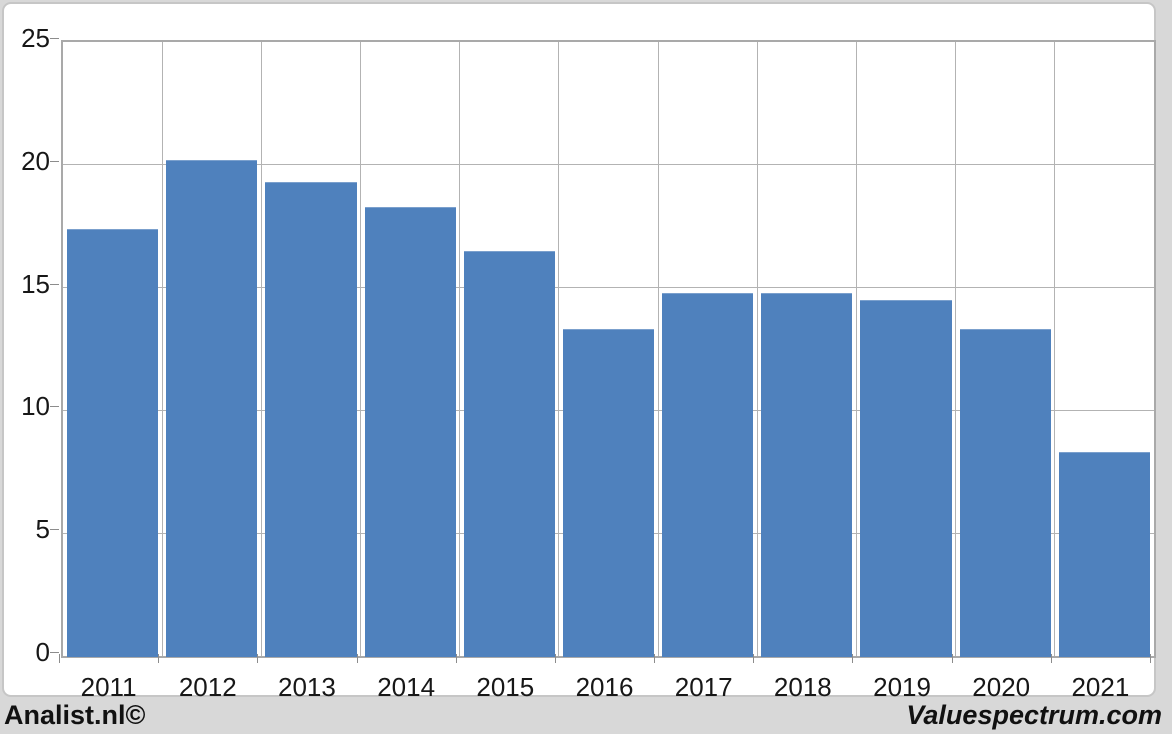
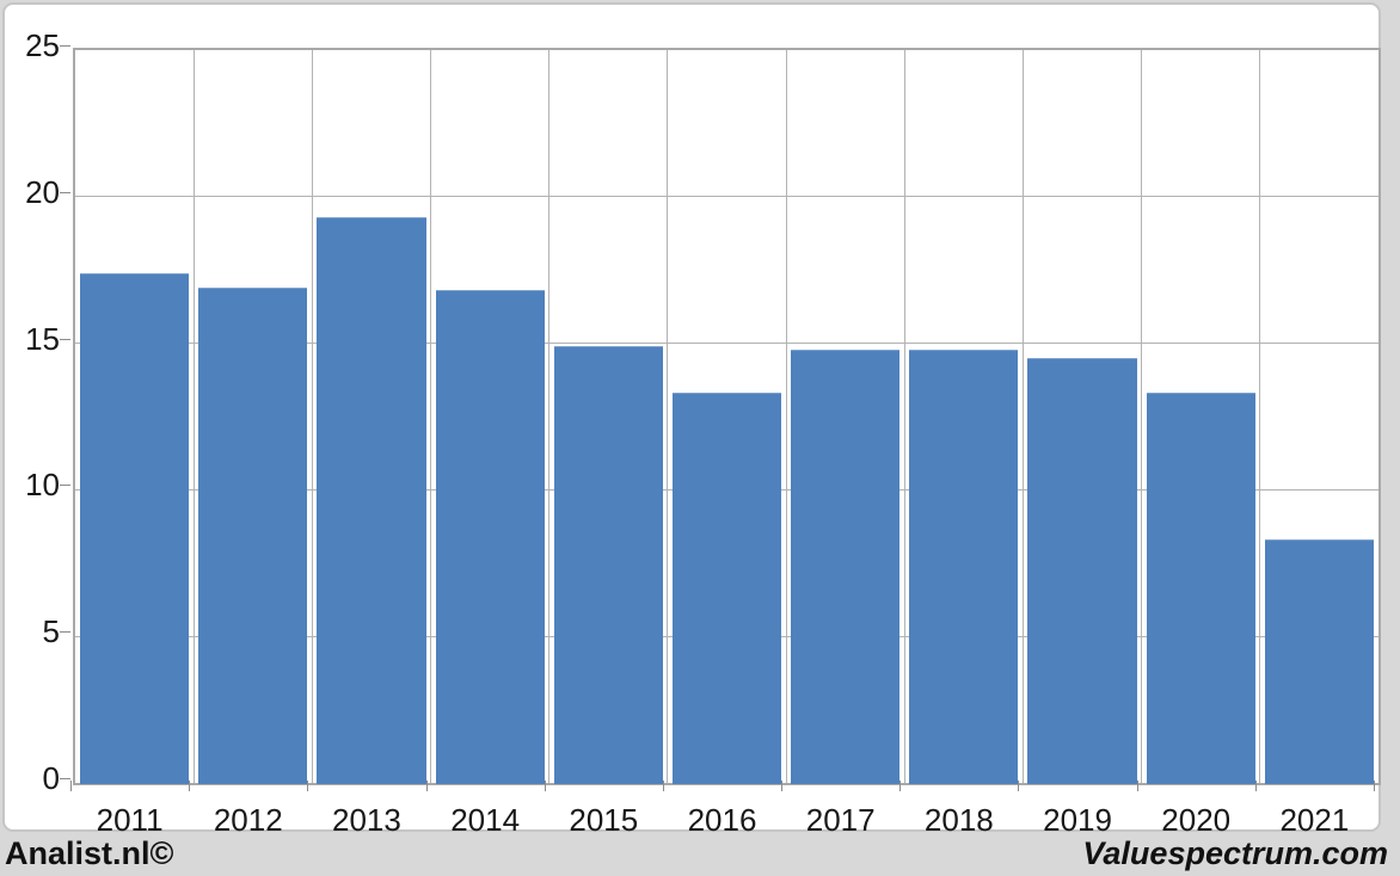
2012: 20.2 -> 16.9
2014: 18.3 -> 16.8
2015: 16.5 -> 14.9
